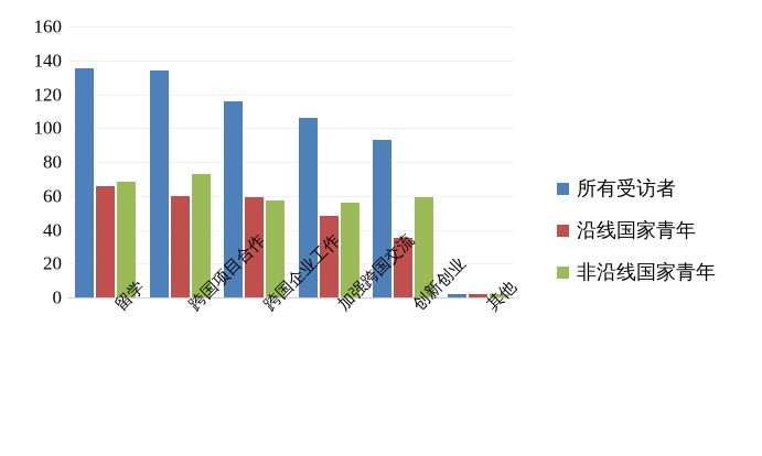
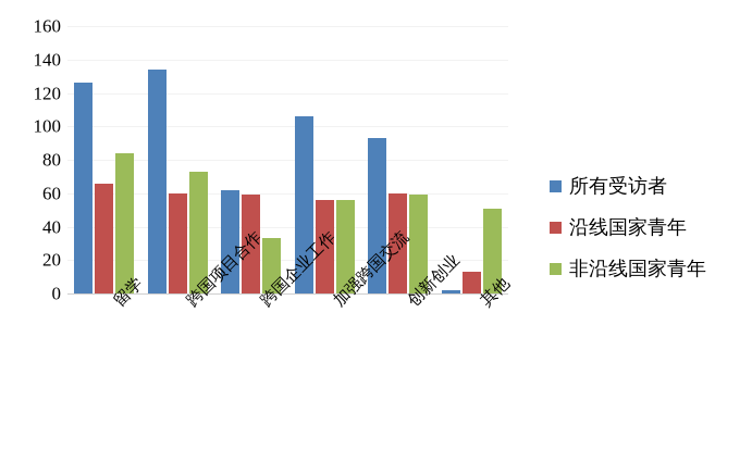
所有受访者/留学: 135 -> 126
非沿线国家青年/留学: 68 -> 84
所有受访者/跨国企业工作: 116 -> 62
非沿线国家青年/跨国企业工作: 57 -> 33
沿线国家青年/加强跨国交流: 48 -> 56
沿线国家青年/创新创业: 35 -> 60
沿线国家青年/其他: 2 -> 13
非沿线国家青年/其他: 2 -> 51
